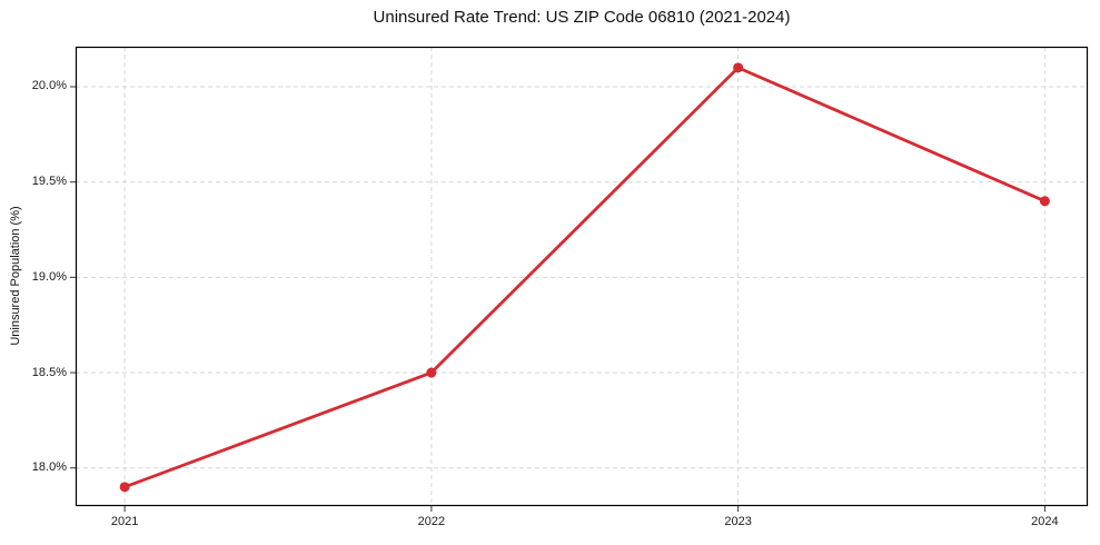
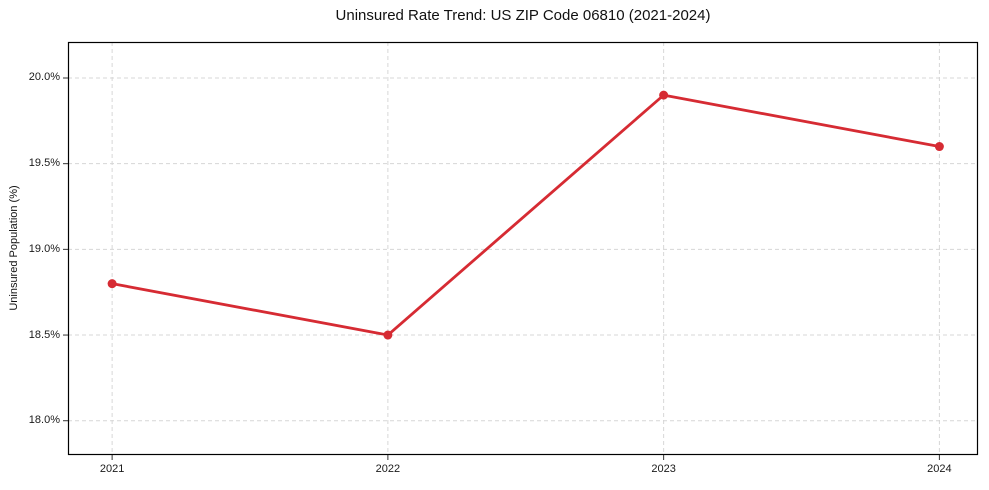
2021: 17.9% -> 18.8%
2023: 20.1% -> 19.9%
2024: 19.4% -> 19.6%
